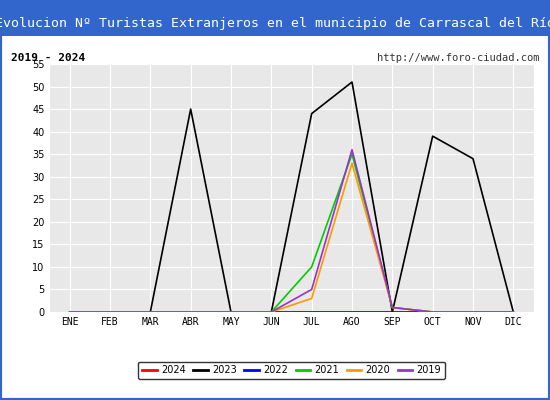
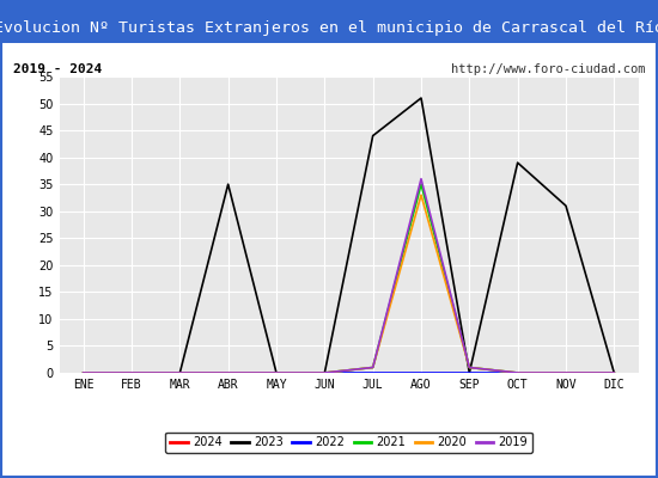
2023/ABR: 45 -> 35
2021/JUL: 10 -> 1
2020/JUL: 3 -> 1
2019/JUL: 5 -> 1
2023/NOV: 34 -> 31
